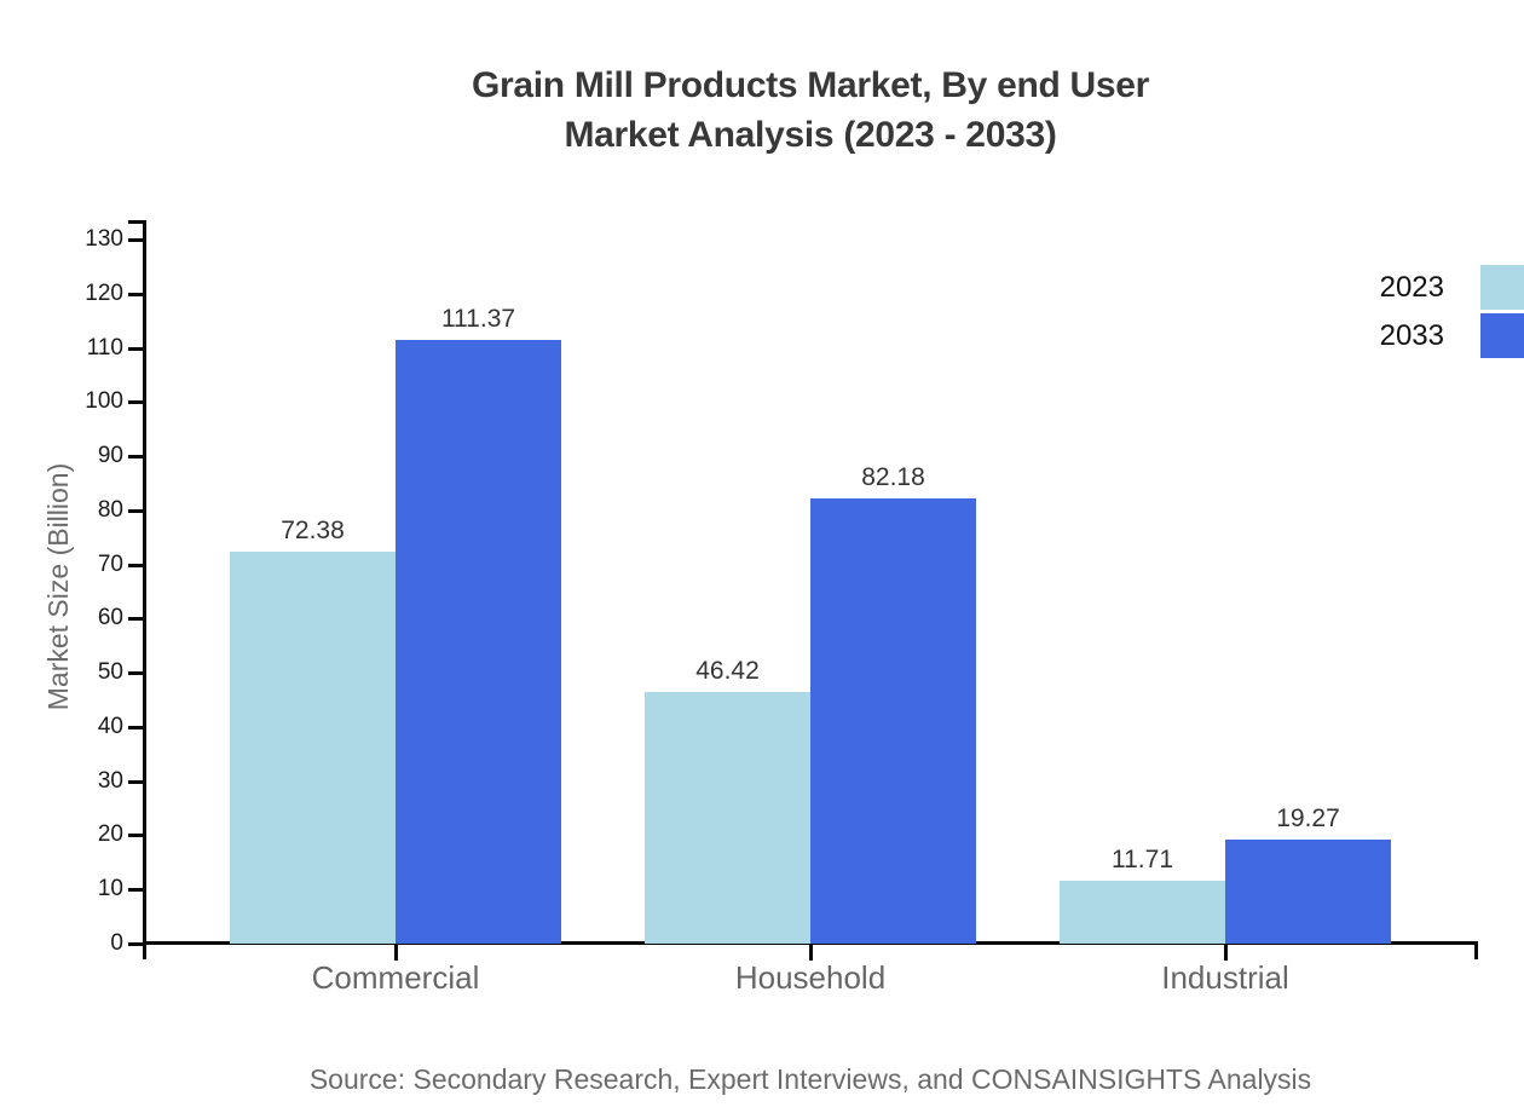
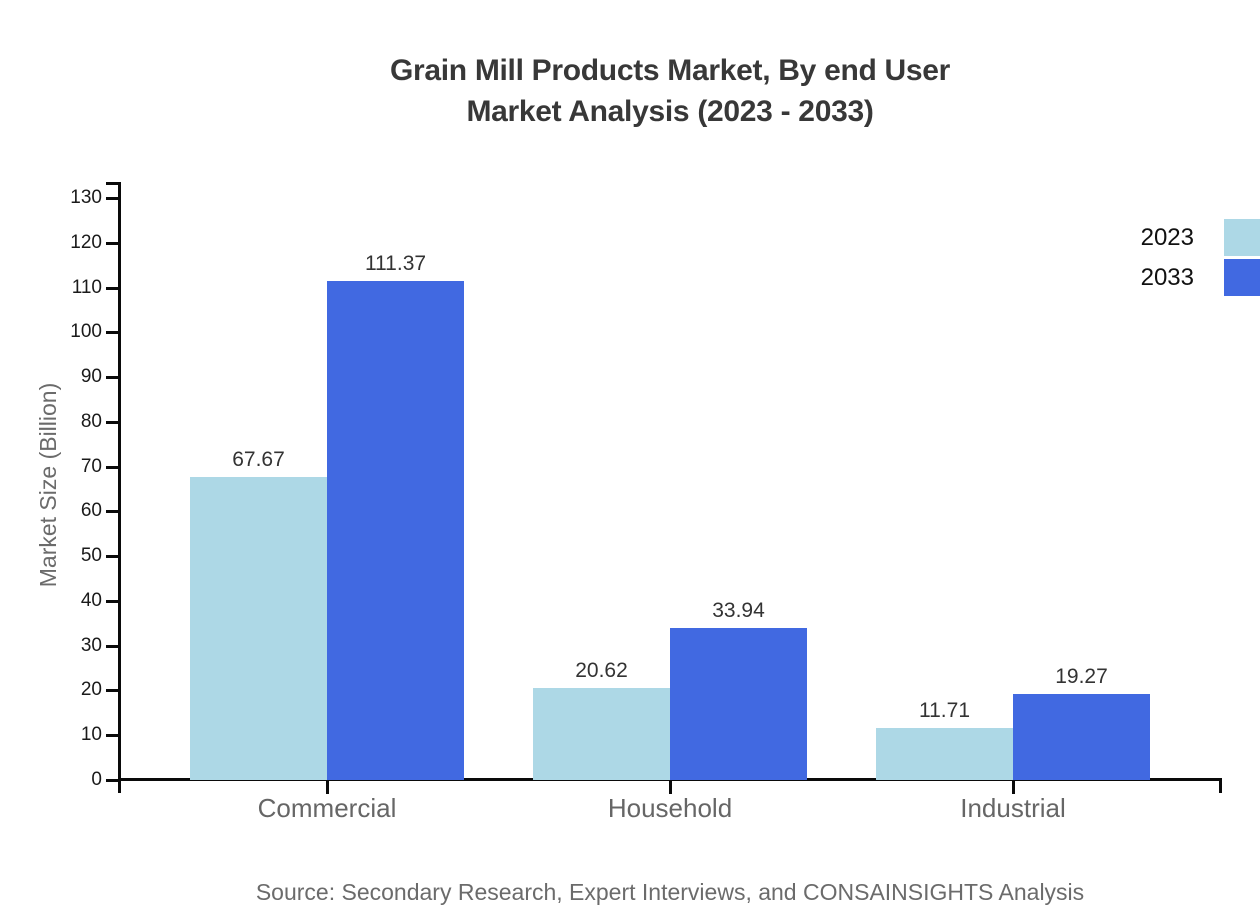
2023/Commercial: 72.38 -> 67.67
2023/Household: 46.42 -> 20.62
2033/Household: 82.18 -> 33.94
